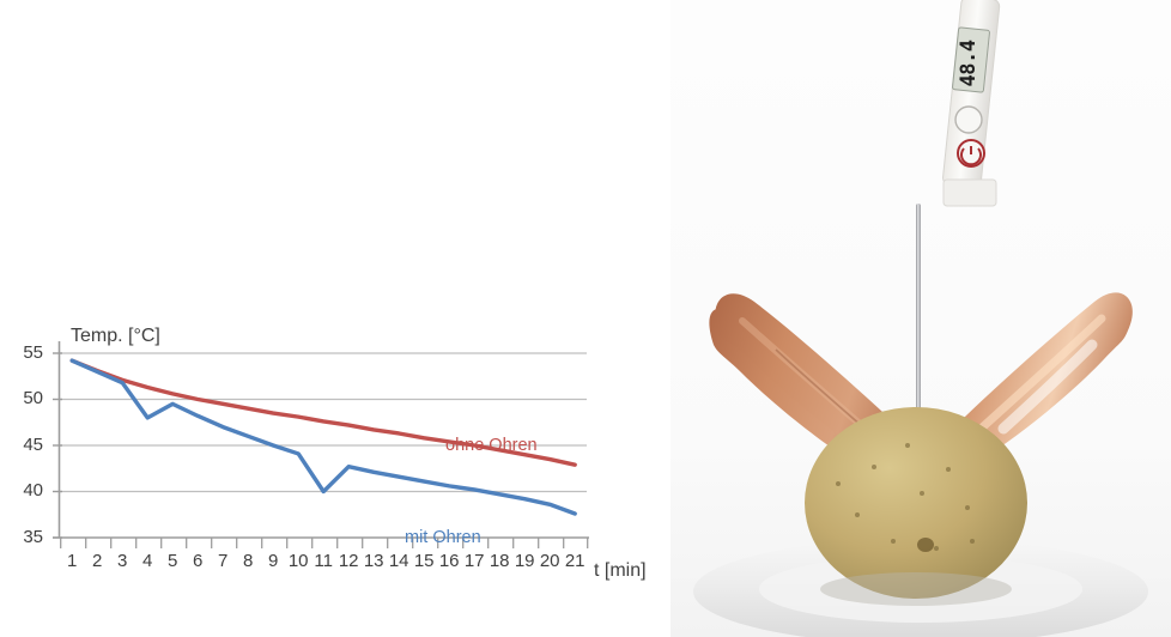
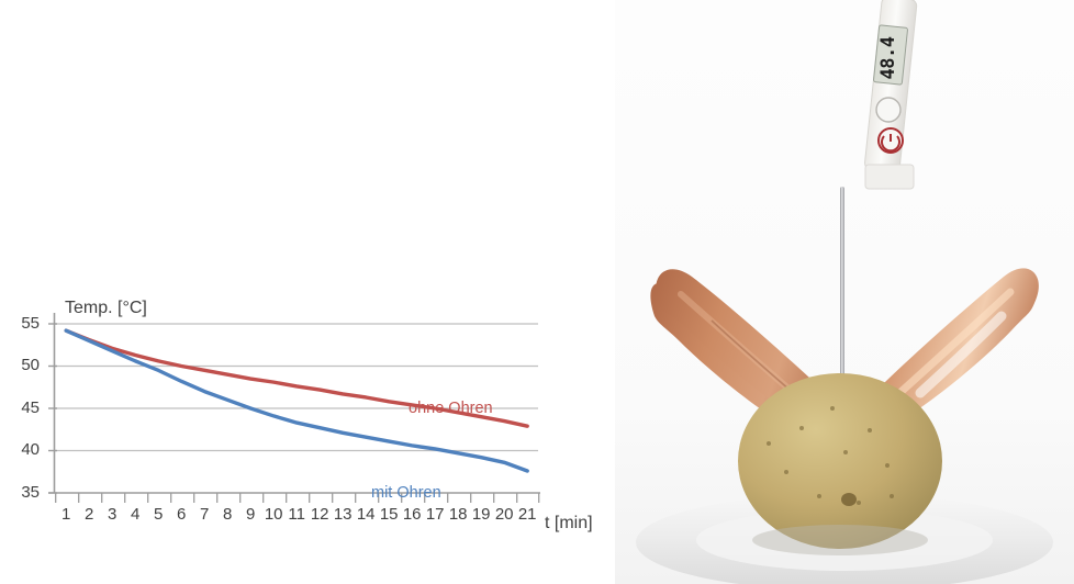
mit Ohren/4: 48 -> 51
mit Ohren/11: 40 -> 43
